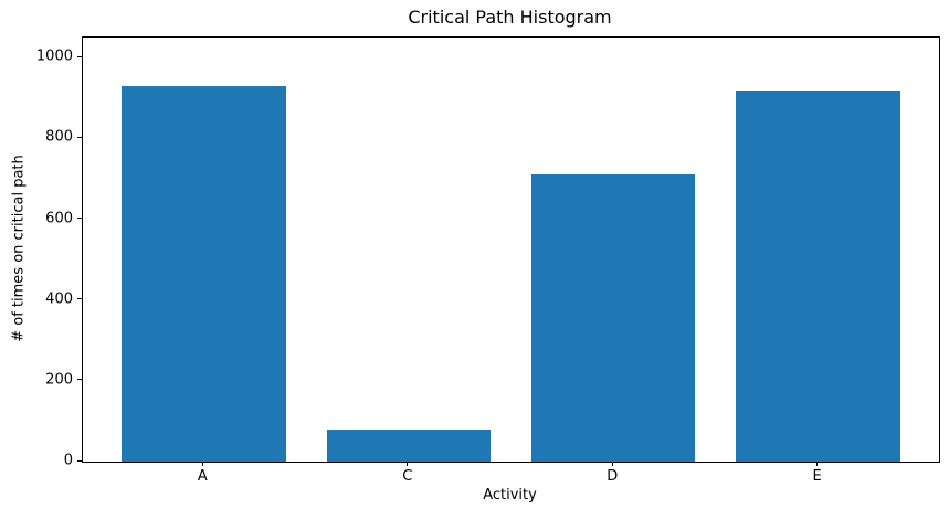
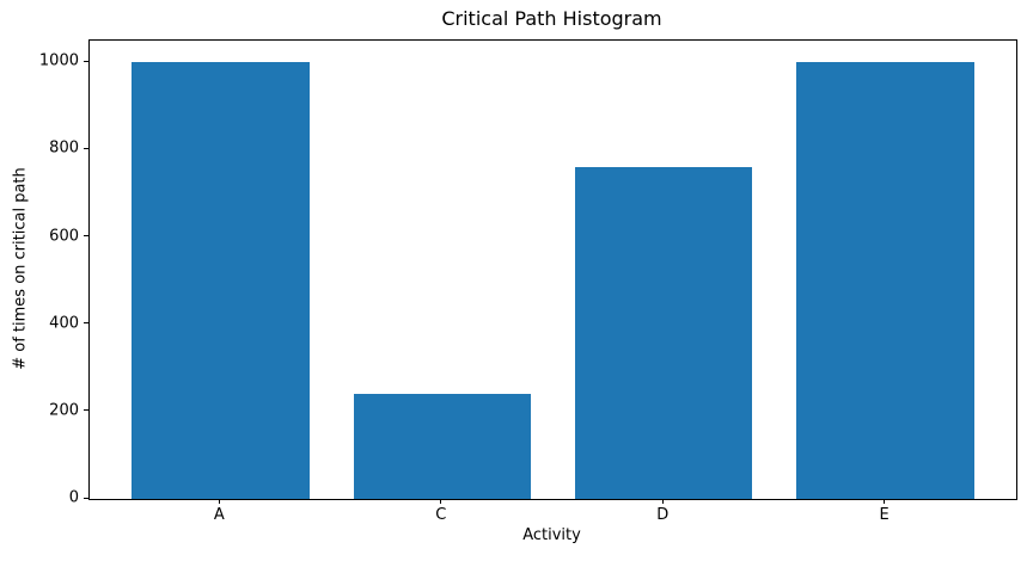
A: 930 -> 1000
C: 80 -> 240
D: 710 -> 760
E: 920 -> 1000
